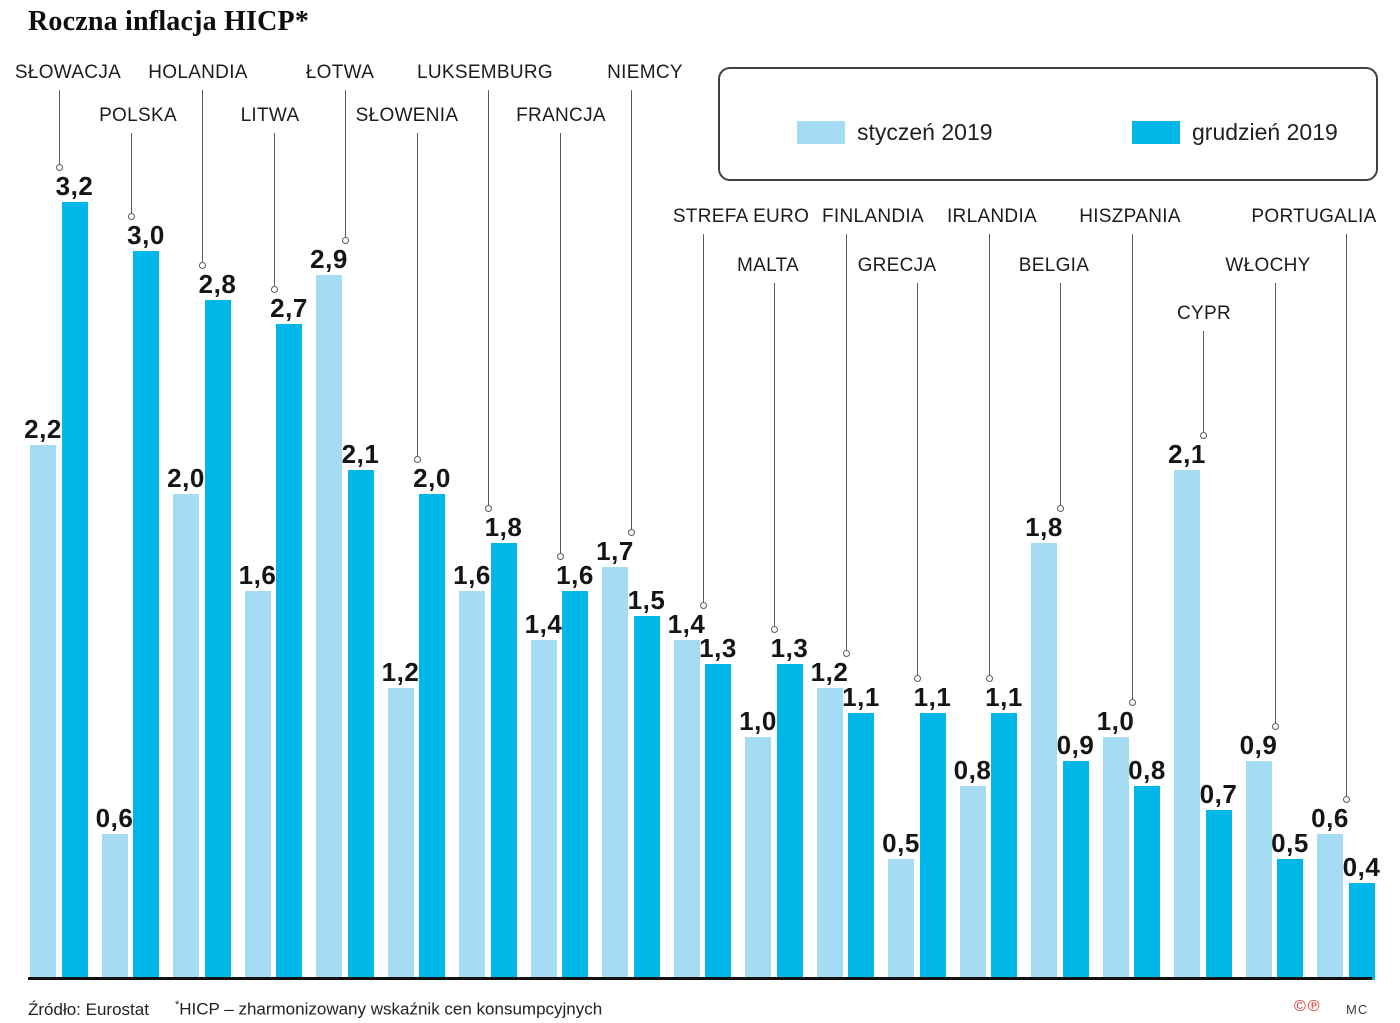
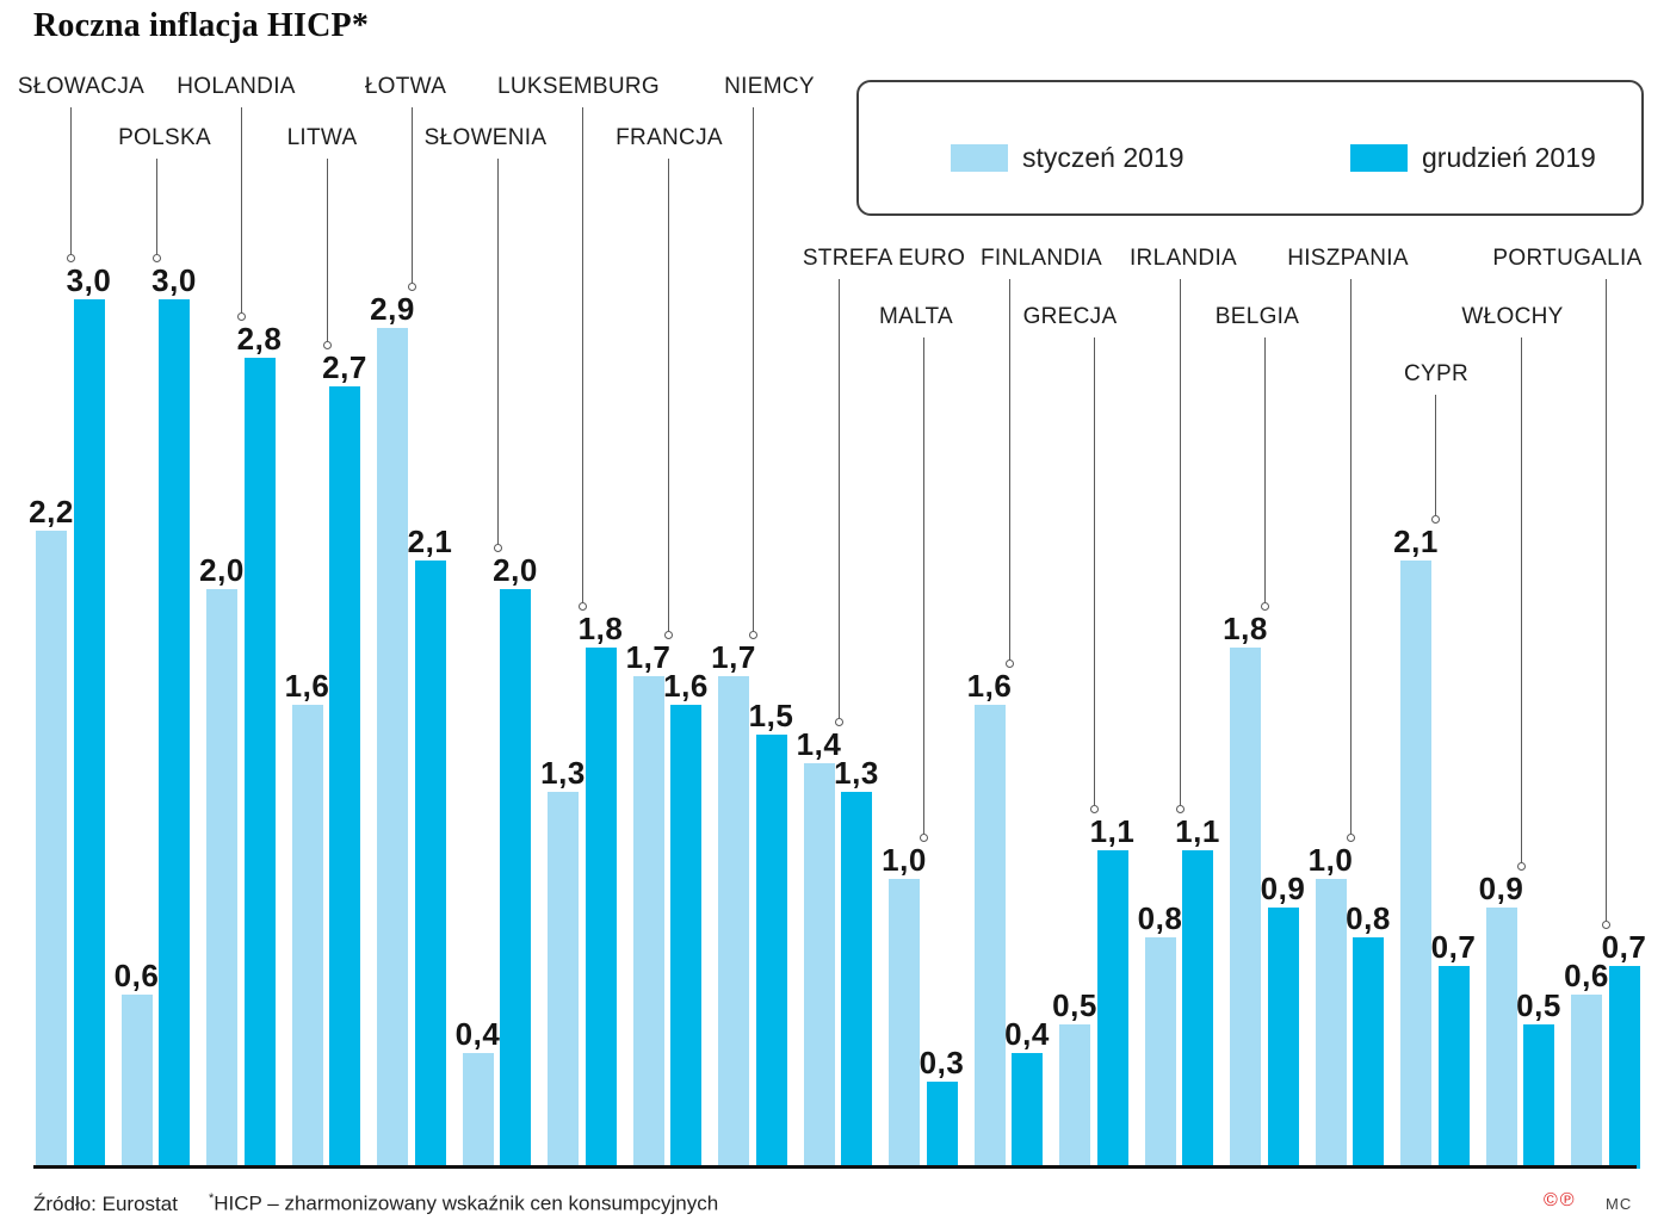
grudzień 2019/SŁOWACJA: 3,2 -> 3,0
styczeń 2019/SŁOWENIA: 1,2 -> 0,4
styczeń 2019/LUKSEMBURG: 1,6 -> 1,3
styczeń 2019/FRANCJA: 1,4 -> 1,7
grudzień 2019/MALTA: 1,3 -> 0,3
styczeń 2019/FINLANDIA: 1,2 -> 1,6
grudzień 2019/FINLANDIA: 1,1 -> 0,4
grudzień 2019/PORTUGALIA: 0,4 -> 0,7
